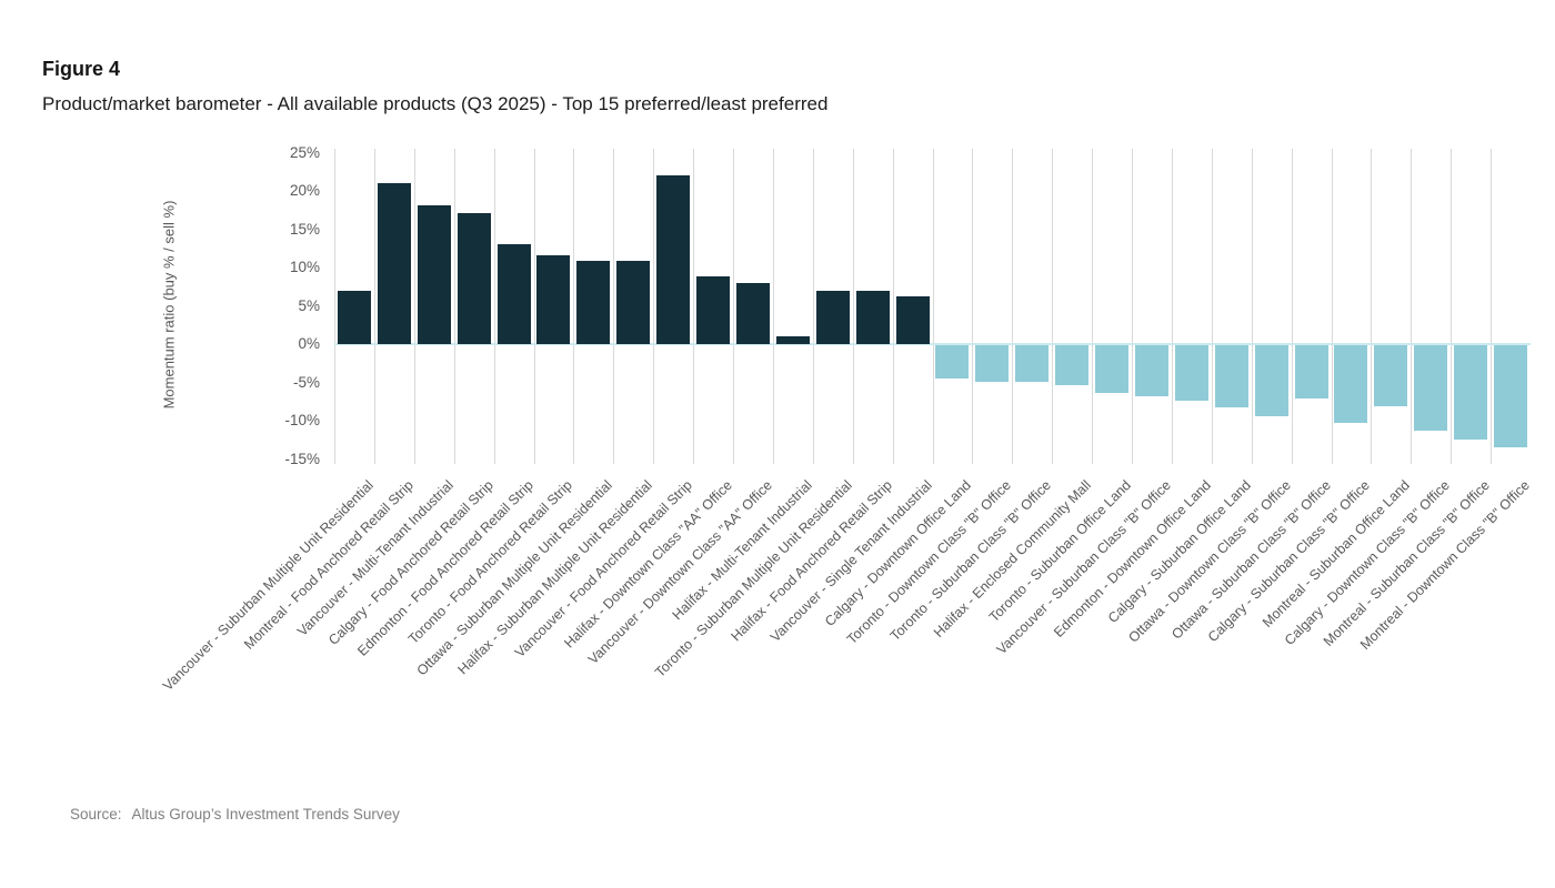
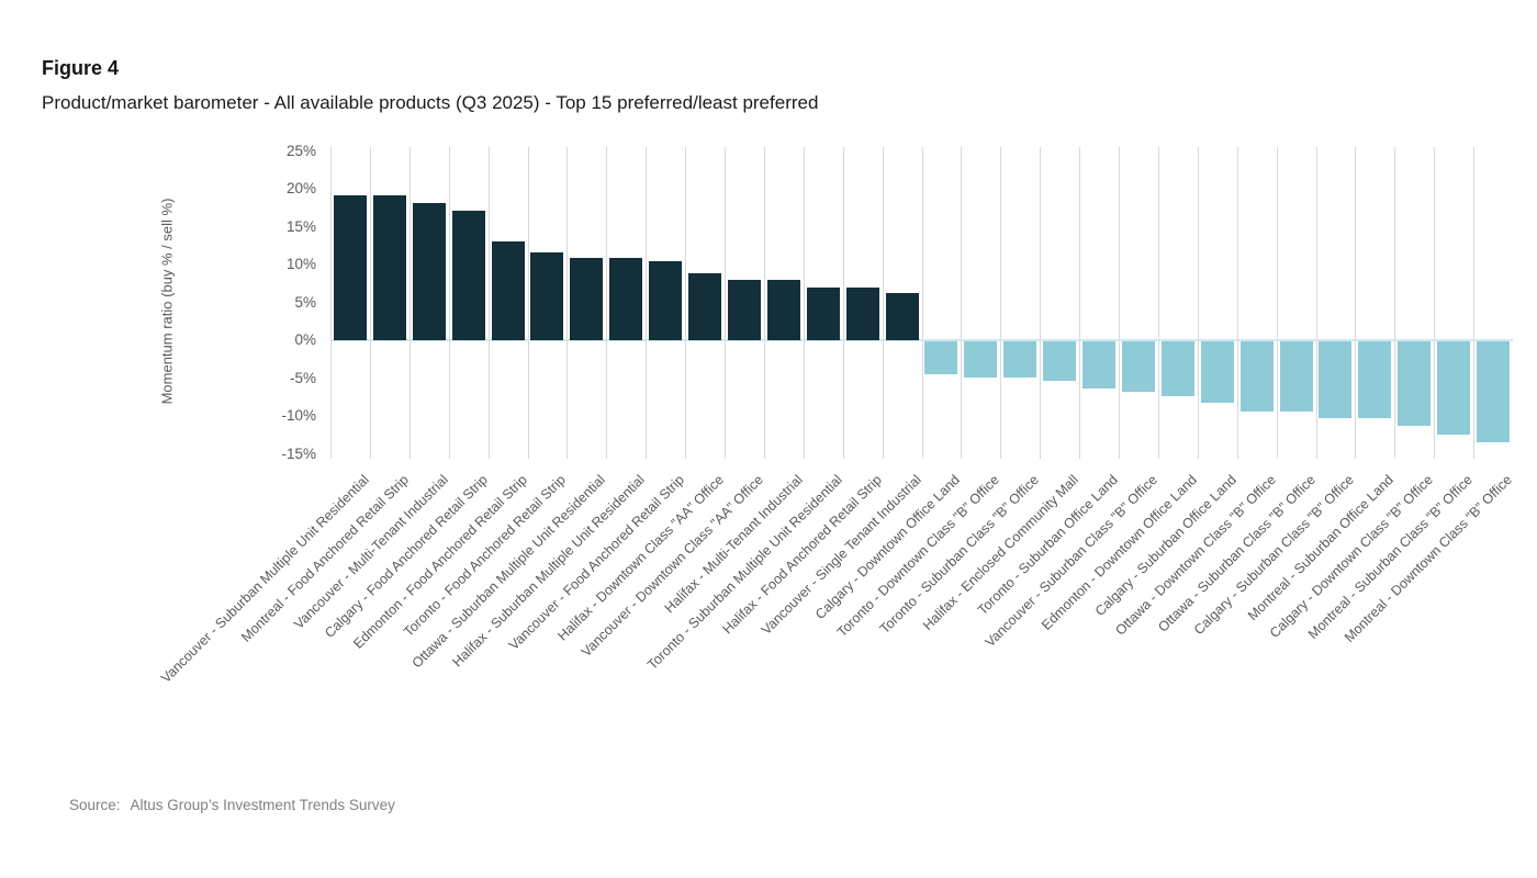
Vancouver - Suburban Multiple Unit Residential: 7% -> 19%
Montreal - Food Anchored Retail Strip: 21% -> 19%
Vancouver - Food Anchored Retail Strip: 22% -> 10%
Halifax - Multi-Tenant Industrial: 1% -> 8%
Ottawa - Suburban Class "B" Office: -7% -> -9%
Montreal - Suburban Office Land: -8% -> -10%
